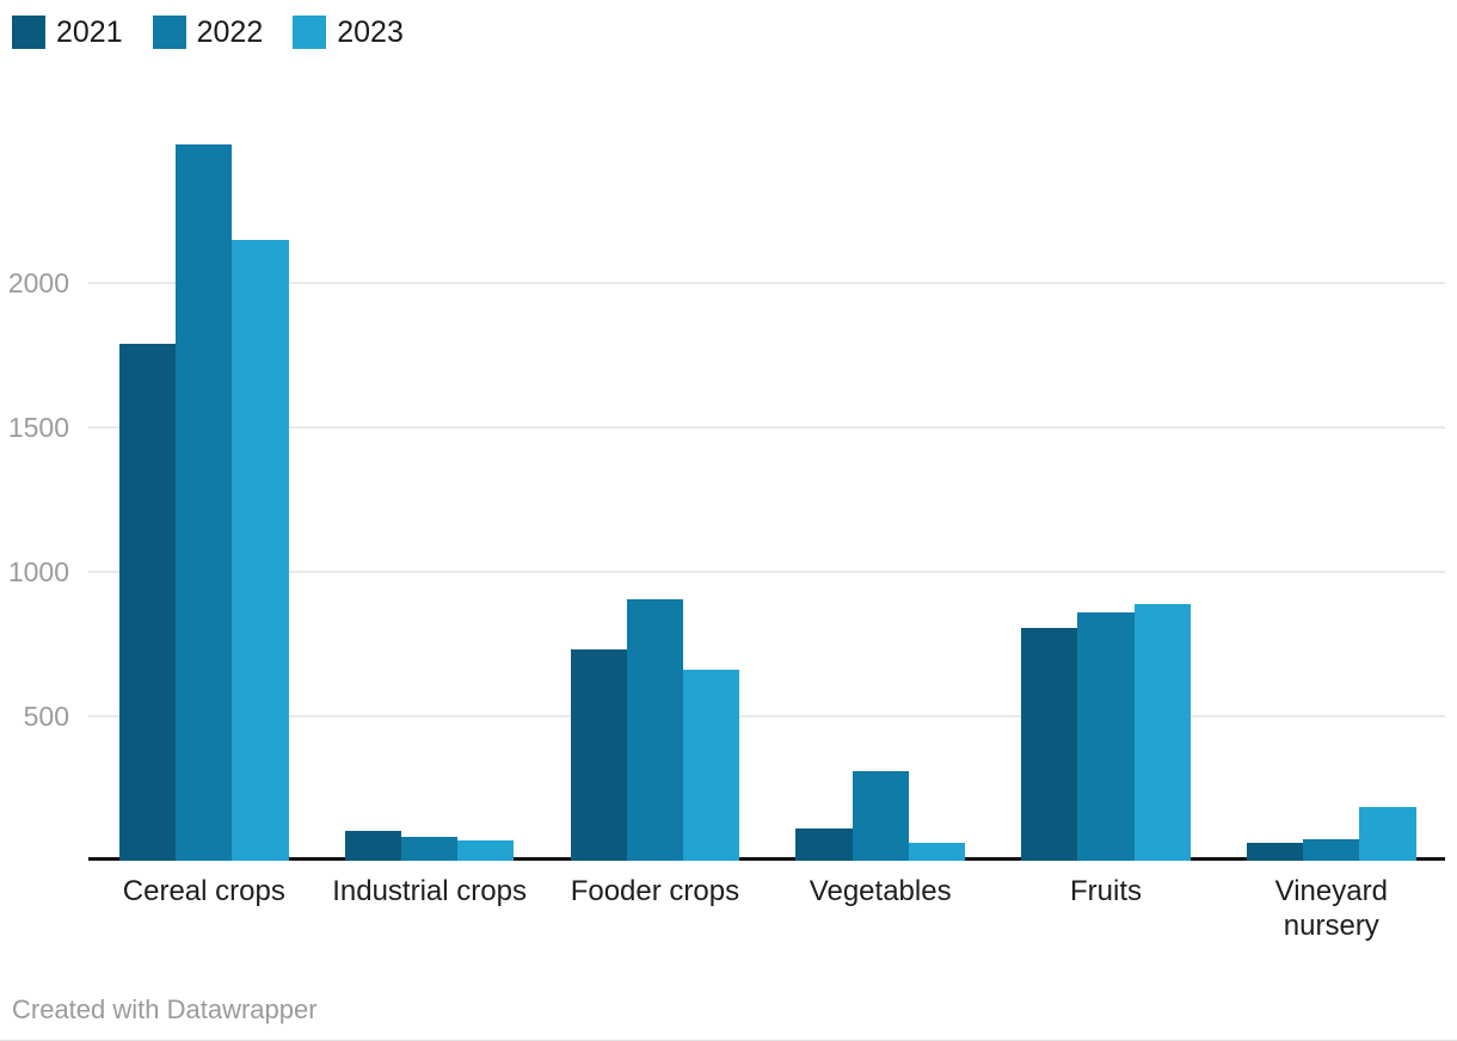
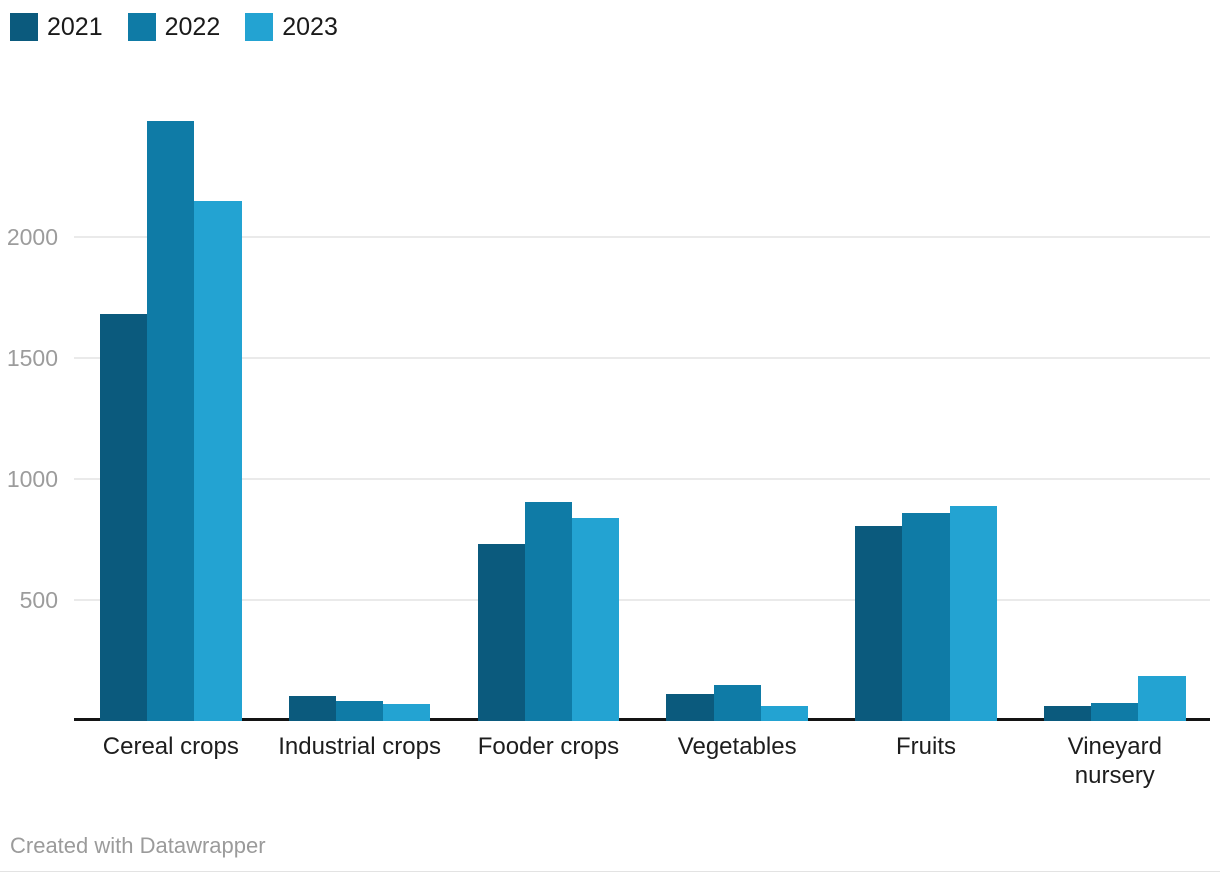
2021/Cereal crops: 1790 -> 1680
2023/Fooder crops: 660 -> 840
2022/Vegetables: 310 -> 150
